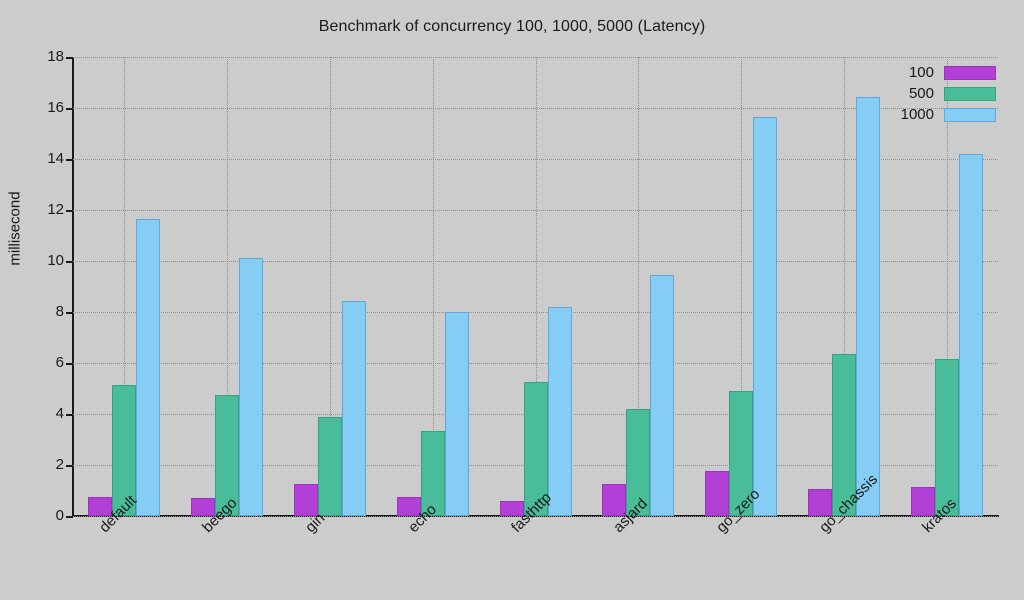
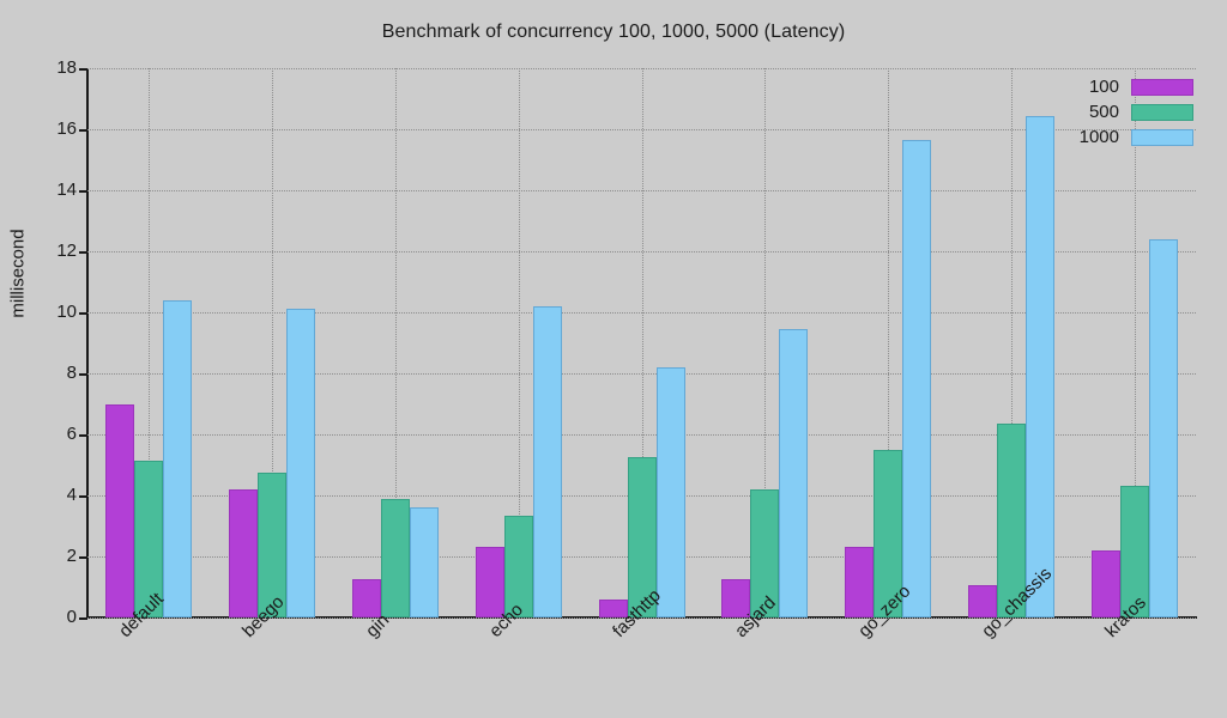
100/default: 0.8 -> 7.0
1000/default: 11.7 -> 10.4
100/beego: 0.7 -> 4.2
1000/gin: 8.4 -> 3.6
100/echo: 0.8 -> 2.3
1000/echo: 8.0 -> 10.2
100/go_zero: 1.8 -> 2.3
500/go_zero: 4.9 -> 5.5
100/kratos: 1.1 -> 2.2
500/kratos: 6.2 -> 4.3
1000/kratos: 14.2 -> 12.4
